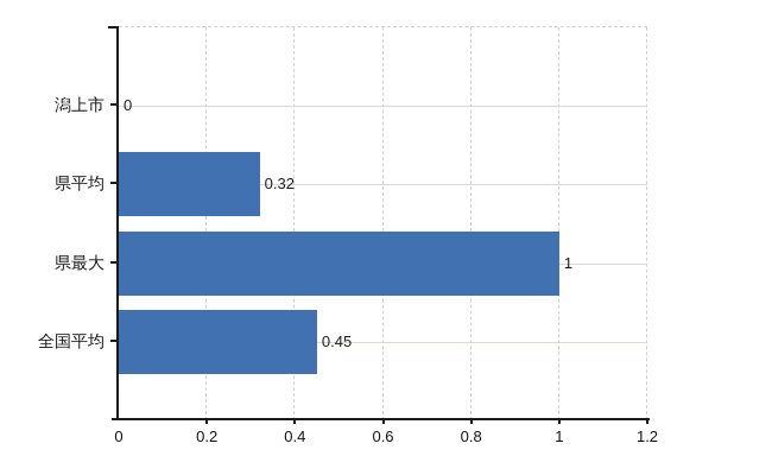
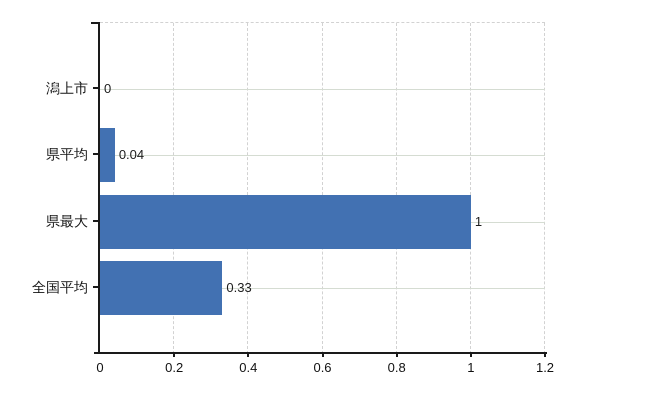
県平均: 0.32 -> 0.04
全国平均: 0.45 -> 0.33
